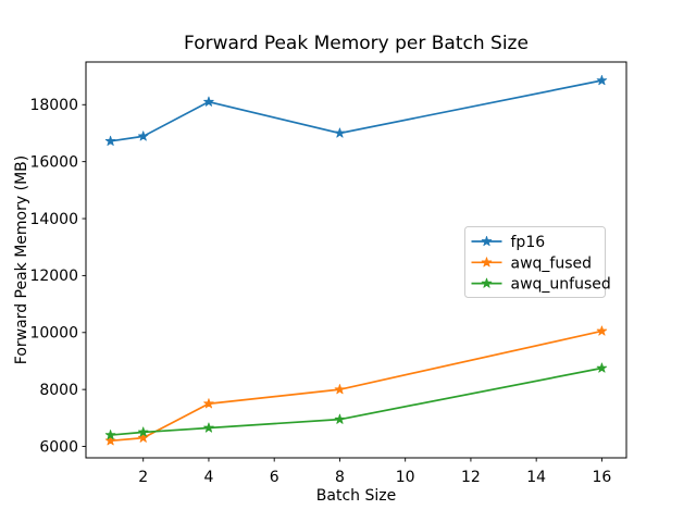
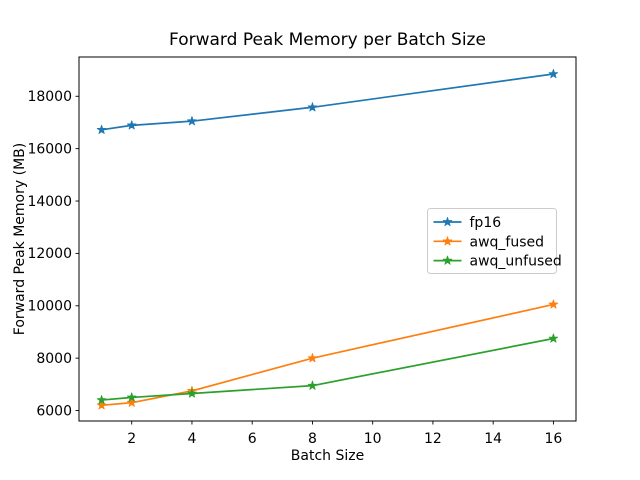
fp16/4: 18100 -> 17000
awq_fused/4: 7500 -> 6800
fp16/8: 17000 -> 17600
